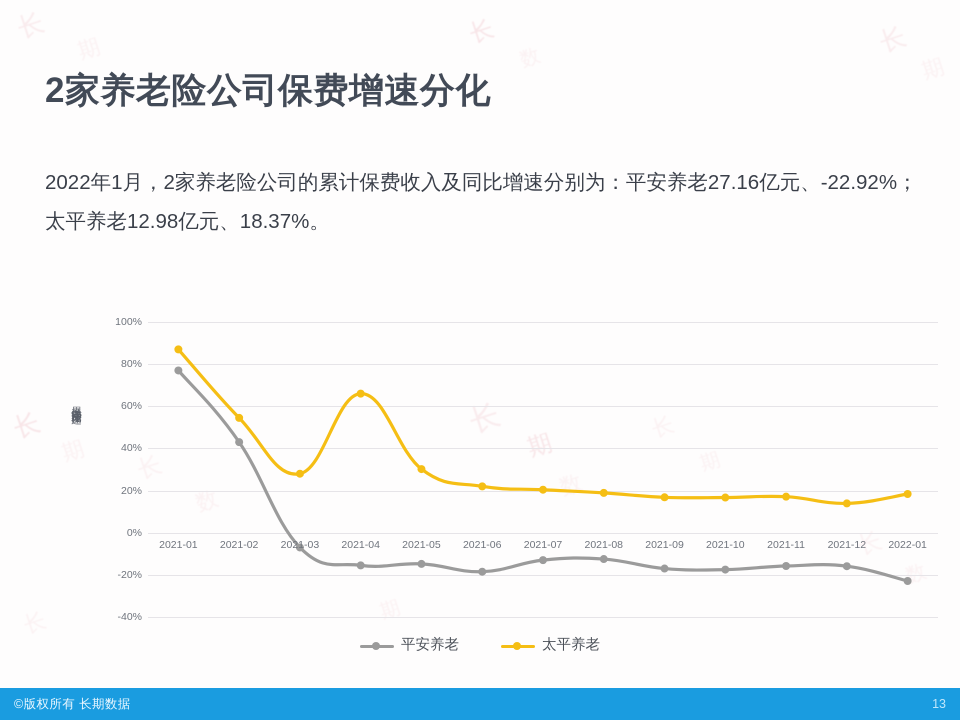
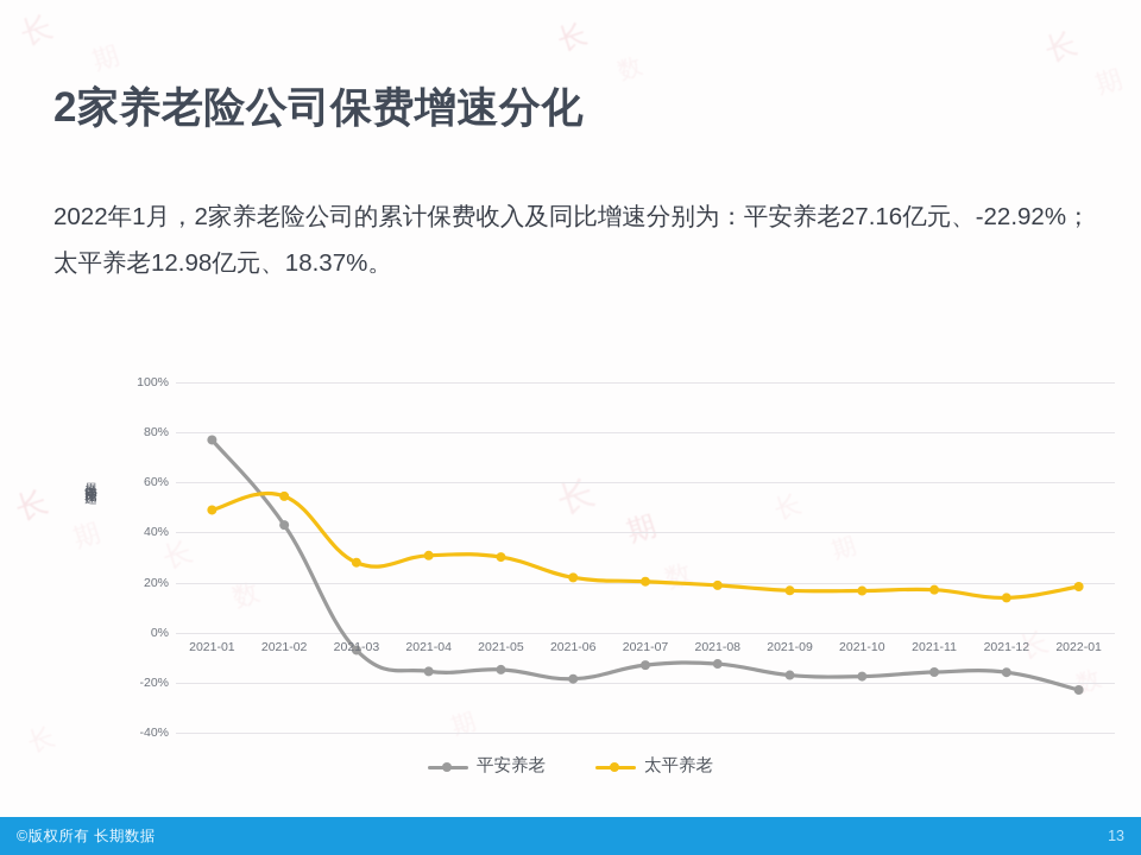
太平养老/2021-01: 87% -> 49%
太平养老/2021-04: 66% -> 31%
